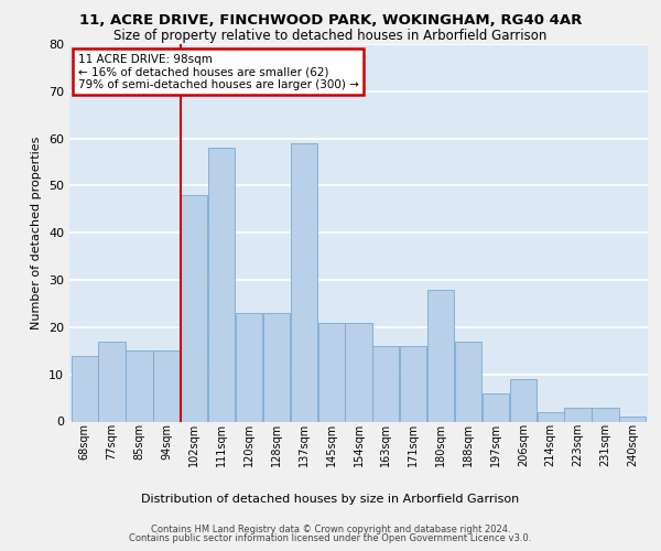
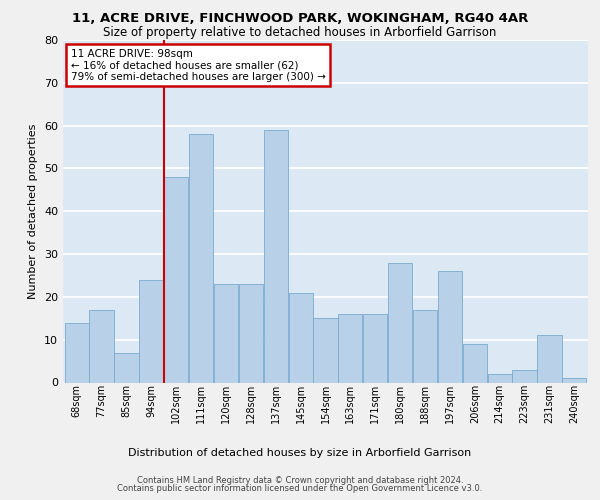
85sqm: 15 -> 7
94sqm: 15 -> 24
154sqm: 21 -> 15
197sqm: 6 -> 26
231sqm: 3 -> 11
